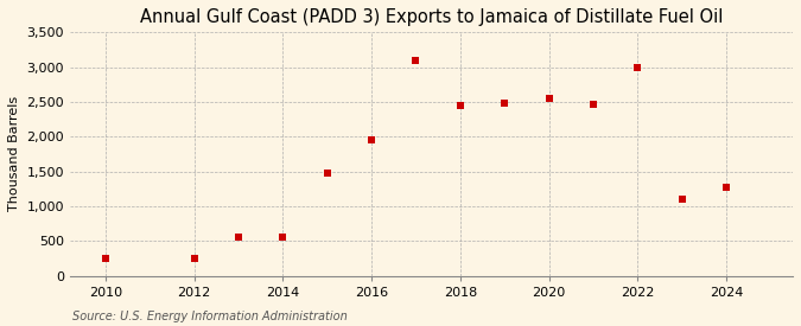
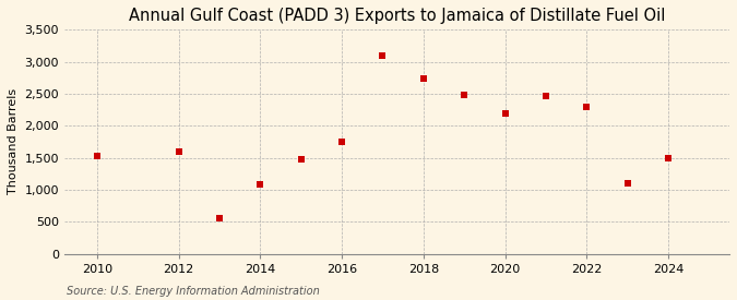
2010: 250 -> 1,520
2012: 250 -> 1,600
2014: 550 -> 1,080
2016: 1,960 -> 1,740
2018: 2,450 -> 2,740
2020: 2,550 -> 2,200
2022: 3,000 -> 2,300
2024: 1,270 -> 1,500
